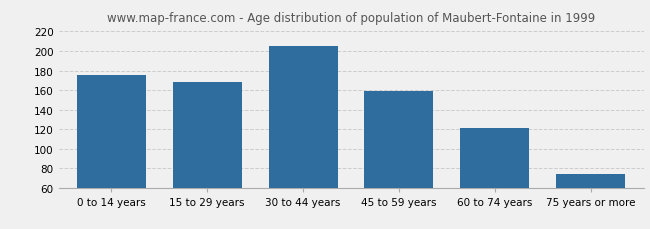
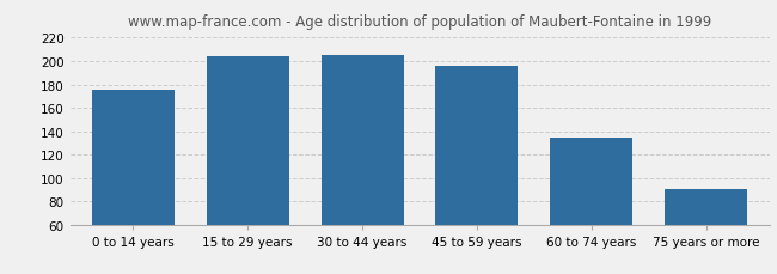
15 to 29 years: 168 -> 204
45 to 59 years: 159 -> 196
60 to 74 years: 121 -> 134
75 years or more: 74 -> 90
